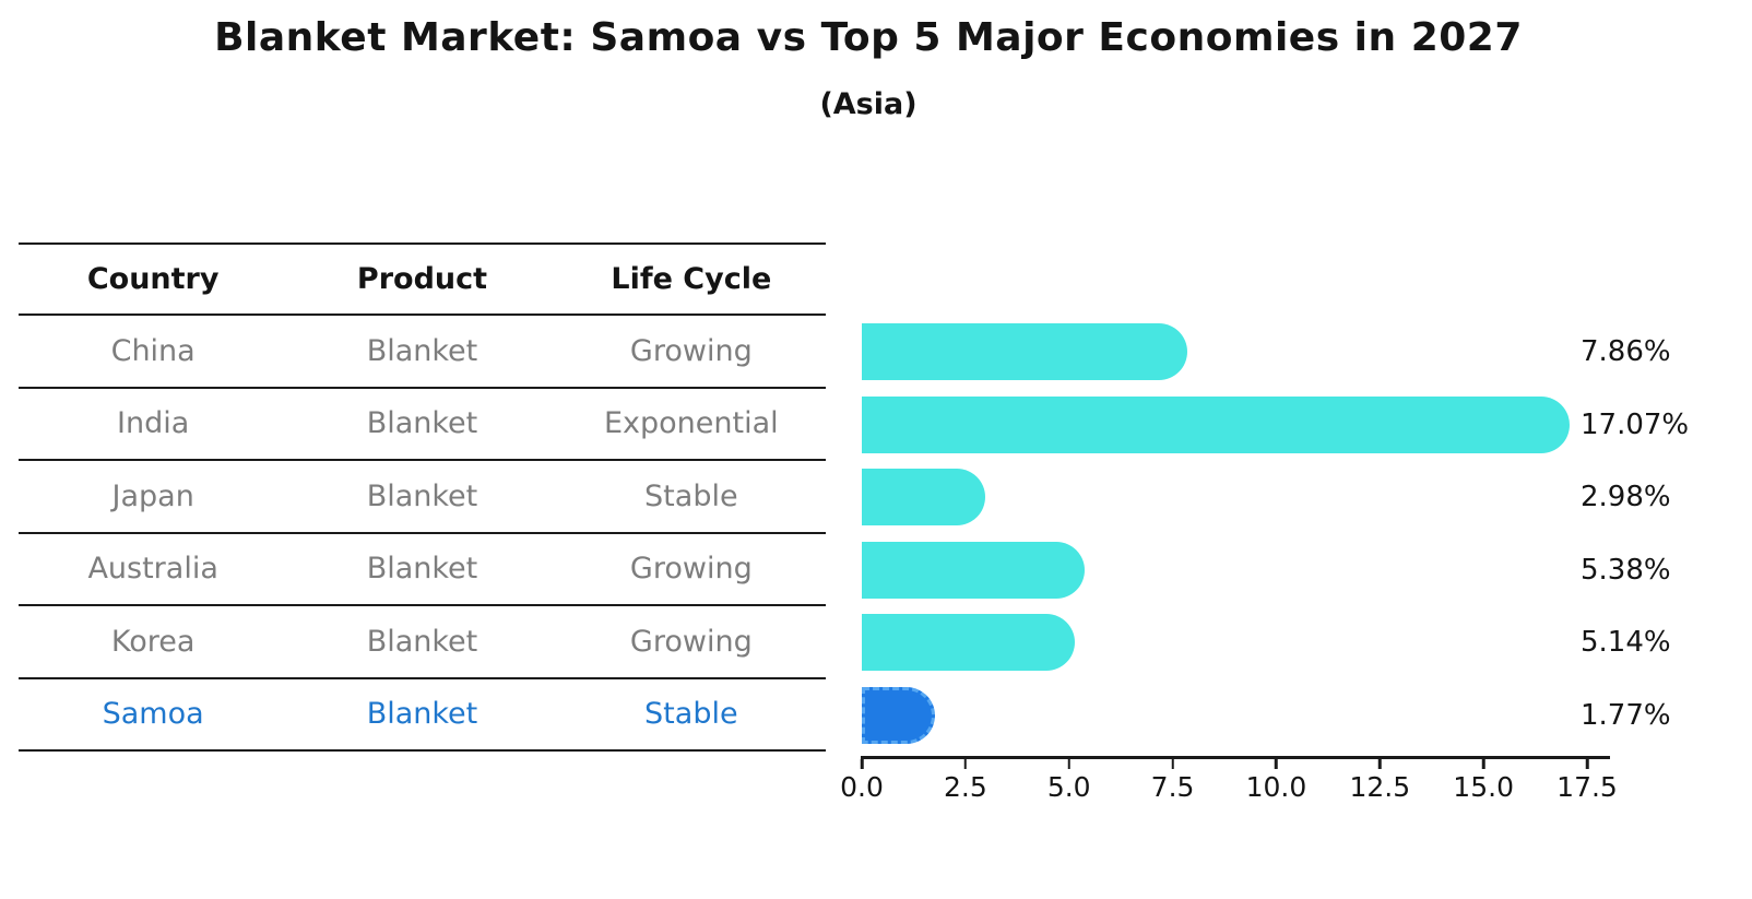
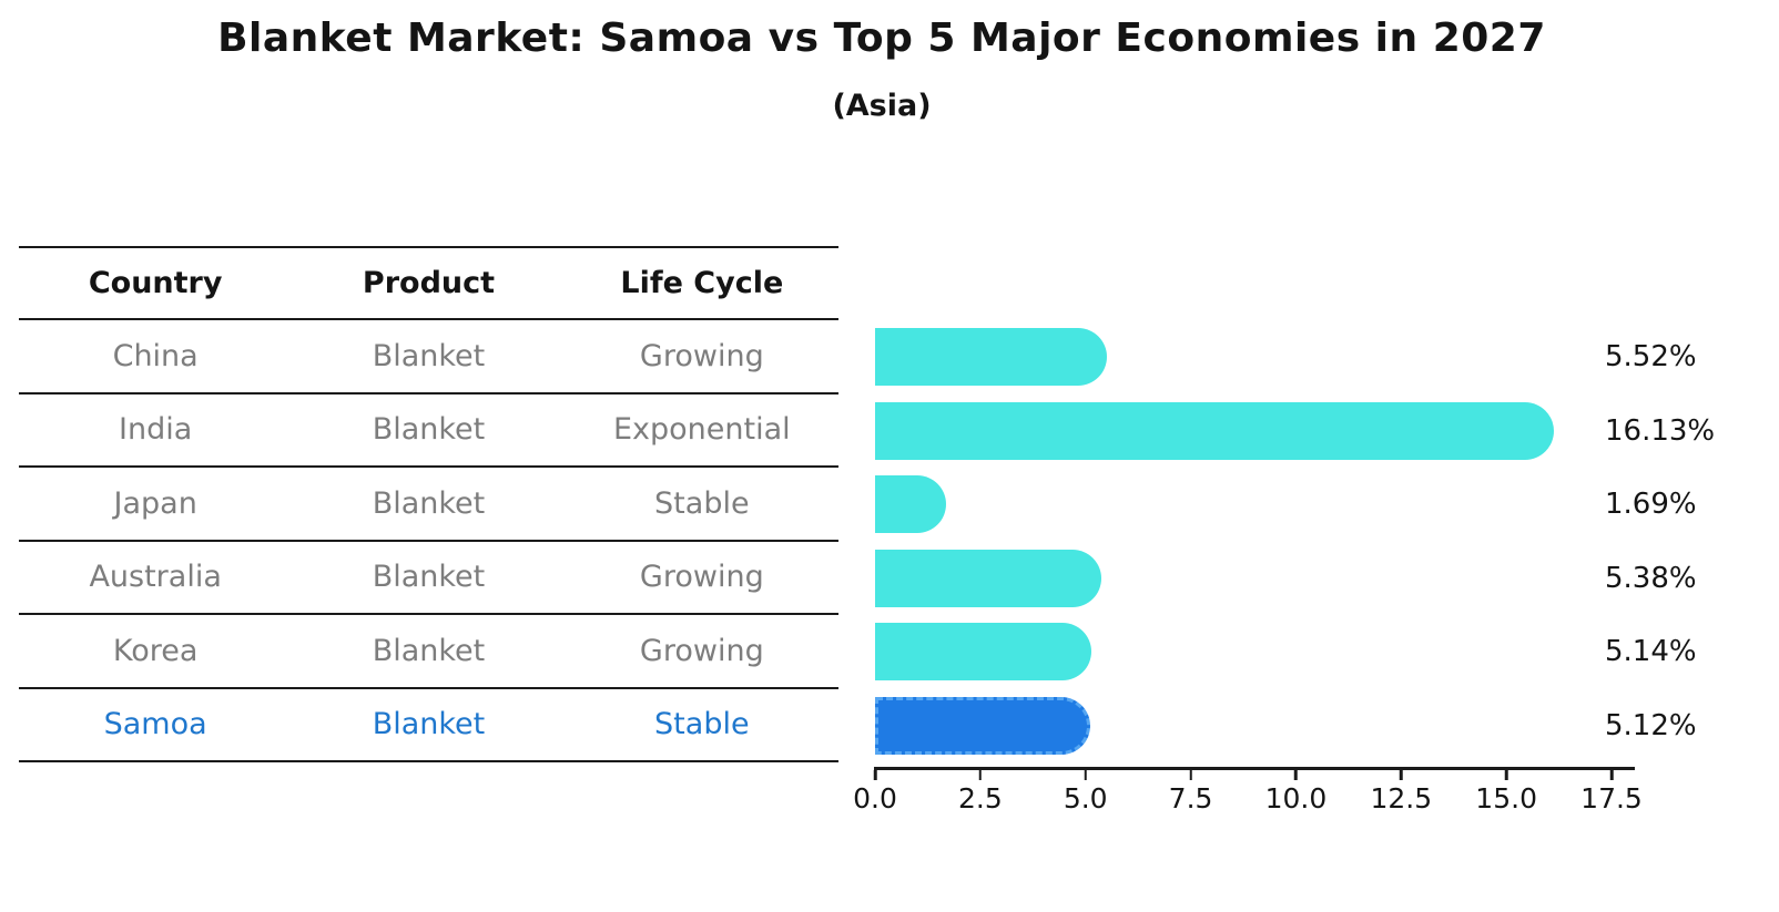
China: 7.86% -> 5.52%
India: 17.07% -> 16.13%
Japan: 2.98% -> 1.69%
Samoa: 1.77% -> 5.12%
